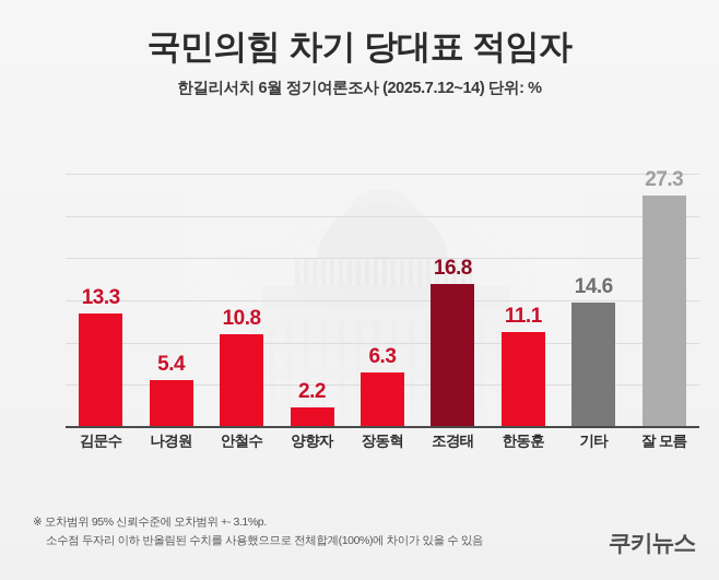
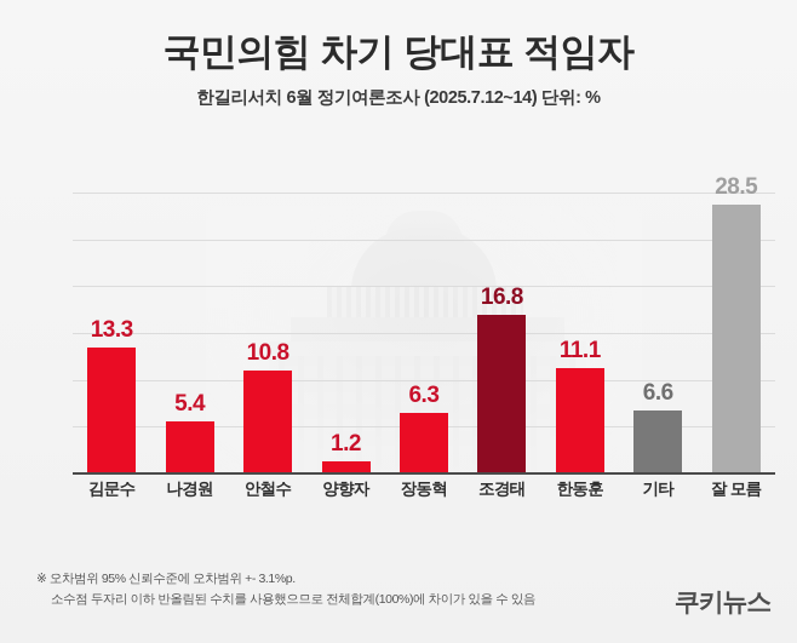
양향자: 2.2 -> 1.2
기타: 14.6 -> 6.6
잘 모름: 27.3 -> 28.5
